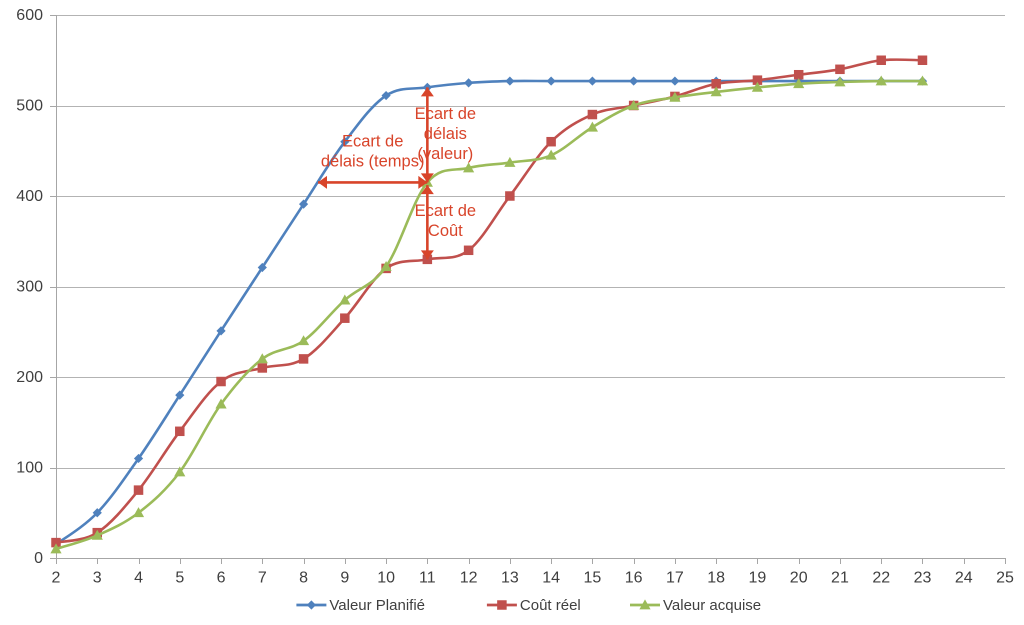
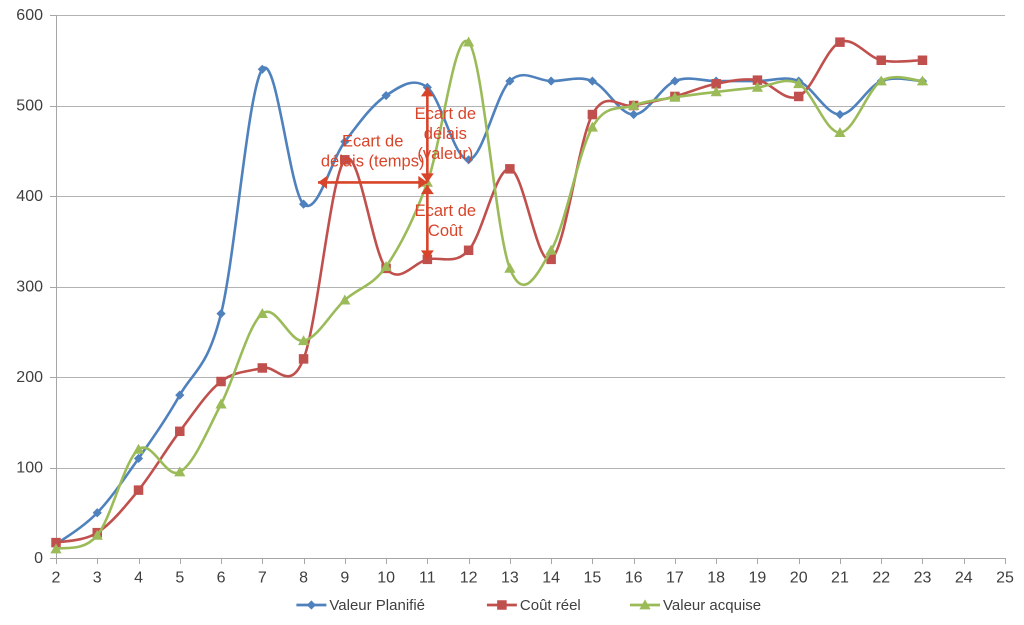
Valeur acquise/4: 50 -> 120
Valeur Planifié/6: 250 -> 270
Valeur Planifié/7: 320 -> 540
Valeur acquise/7: 220 -> 270
Coût réel/9: 260 -> 440
Valeur Planifié/12: 520 -> 440
Valeur acquise/12: 430 -> 570
Coût réel/13: 400 -> 430
Valeur acquise/13: 440 -> 320
Coût réel/14: 460 -> 330
Valeur acquise/14: 440 -> 340
Valeur Planifié/16: 530 -> 490
Coût réel/20: 530 -> 510
Valeur Planifié/21: 530 -> 490
Coût réel/21: 540 -> 570
Valeur acquise/21: 530 -> 470
